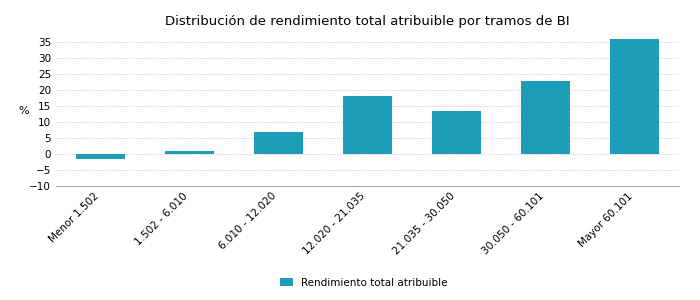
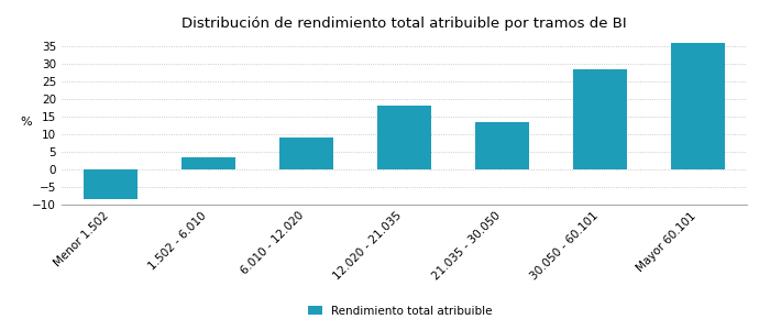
Menor 1.502: -1.5 -> -8.5
1.502 - 6.010: 1.0 -> 3.5
6.010 - 12.020: 7.0 -> 9.2
30.050 - 60.101: 23.0 -> 28.5
